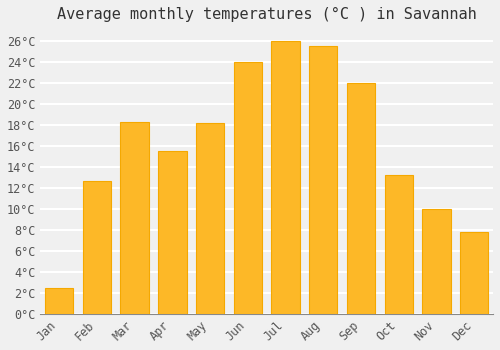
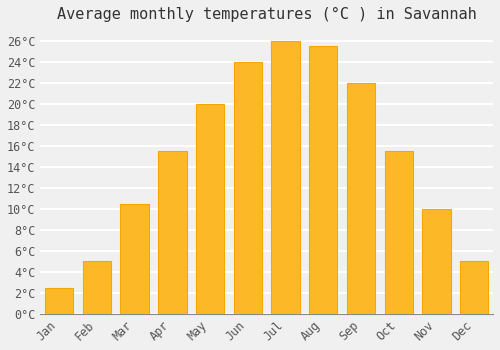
Feb: 12.6°C -> 5.0°C
Mar: 18.3°C -> 10.5°C
May: 18.2°C -> 20.0°C
Oct: 13.2°C -> 15.5°C
Dec: 7.8°C -> 5.0°C
